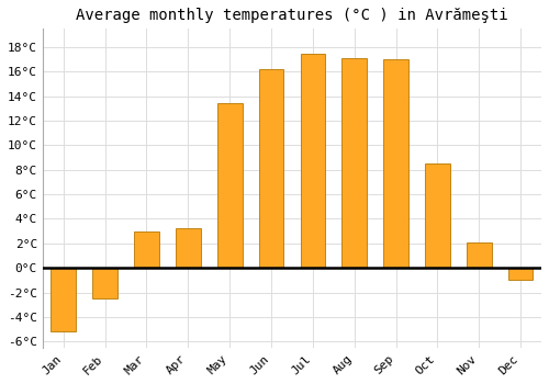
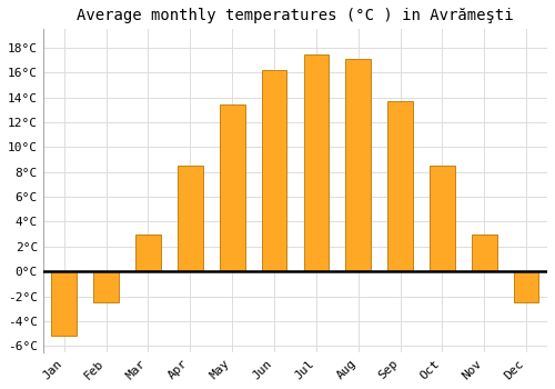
Apr: 3.2°C -> 8.5°C
Sep: 17.0°C -> 13.7°C
Nov: 2.1°C -> 3.0°C
Dec: -1.0°C -> -2.5°C
